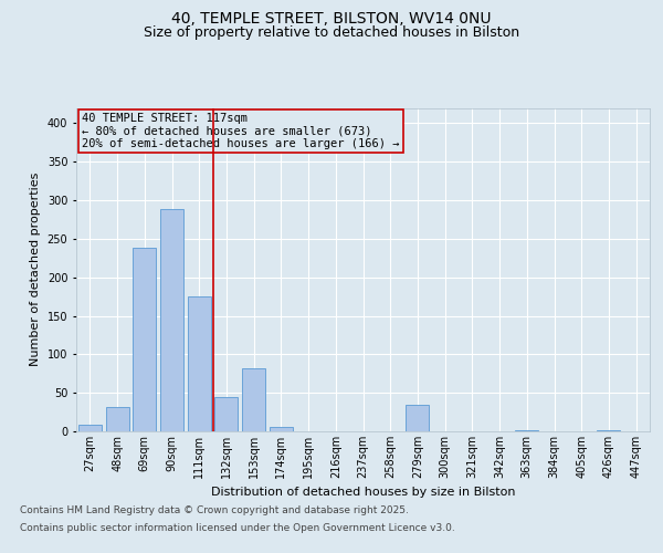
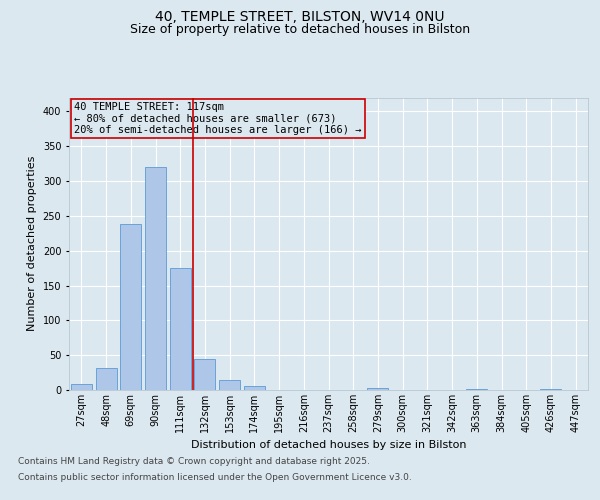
90sqm: 288 -> 320
153sqm: 82 -> 15
279sqm: 34 -> 3
